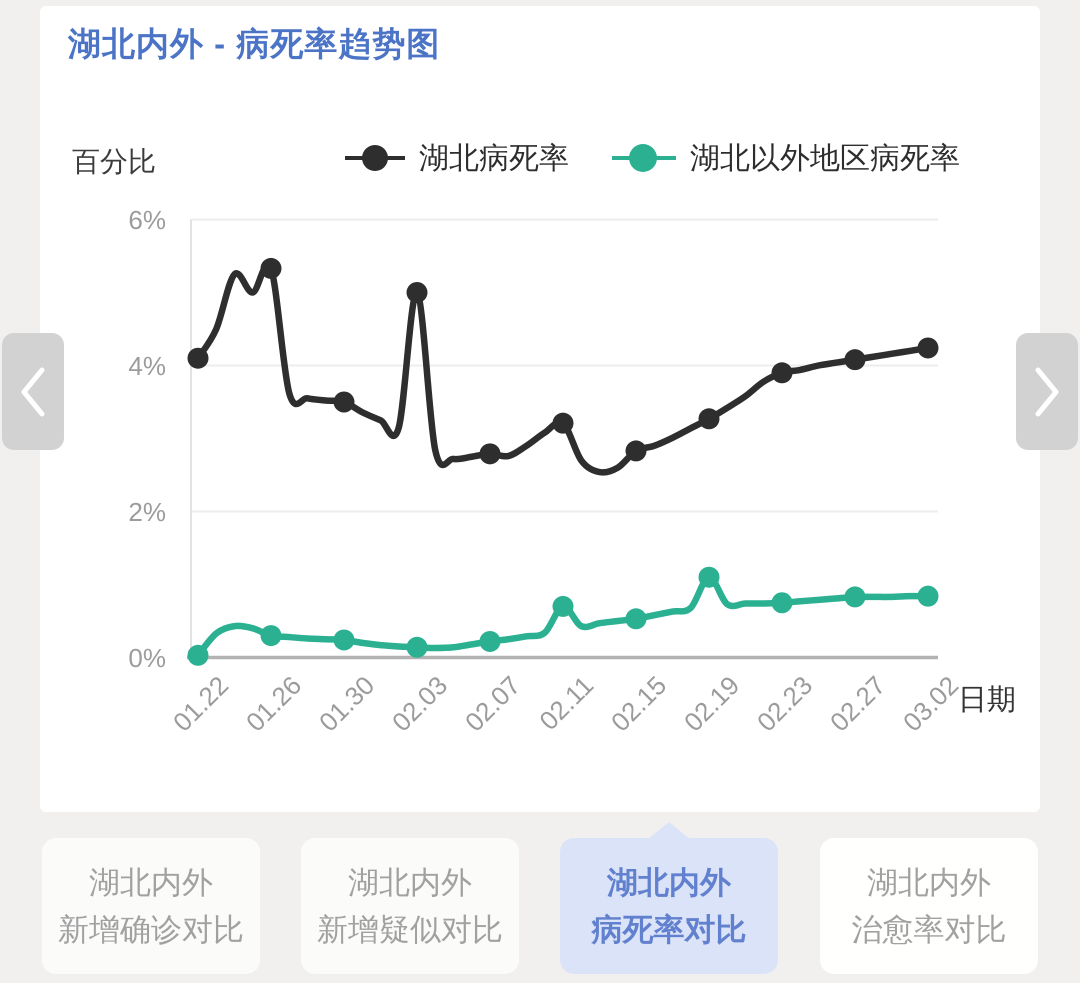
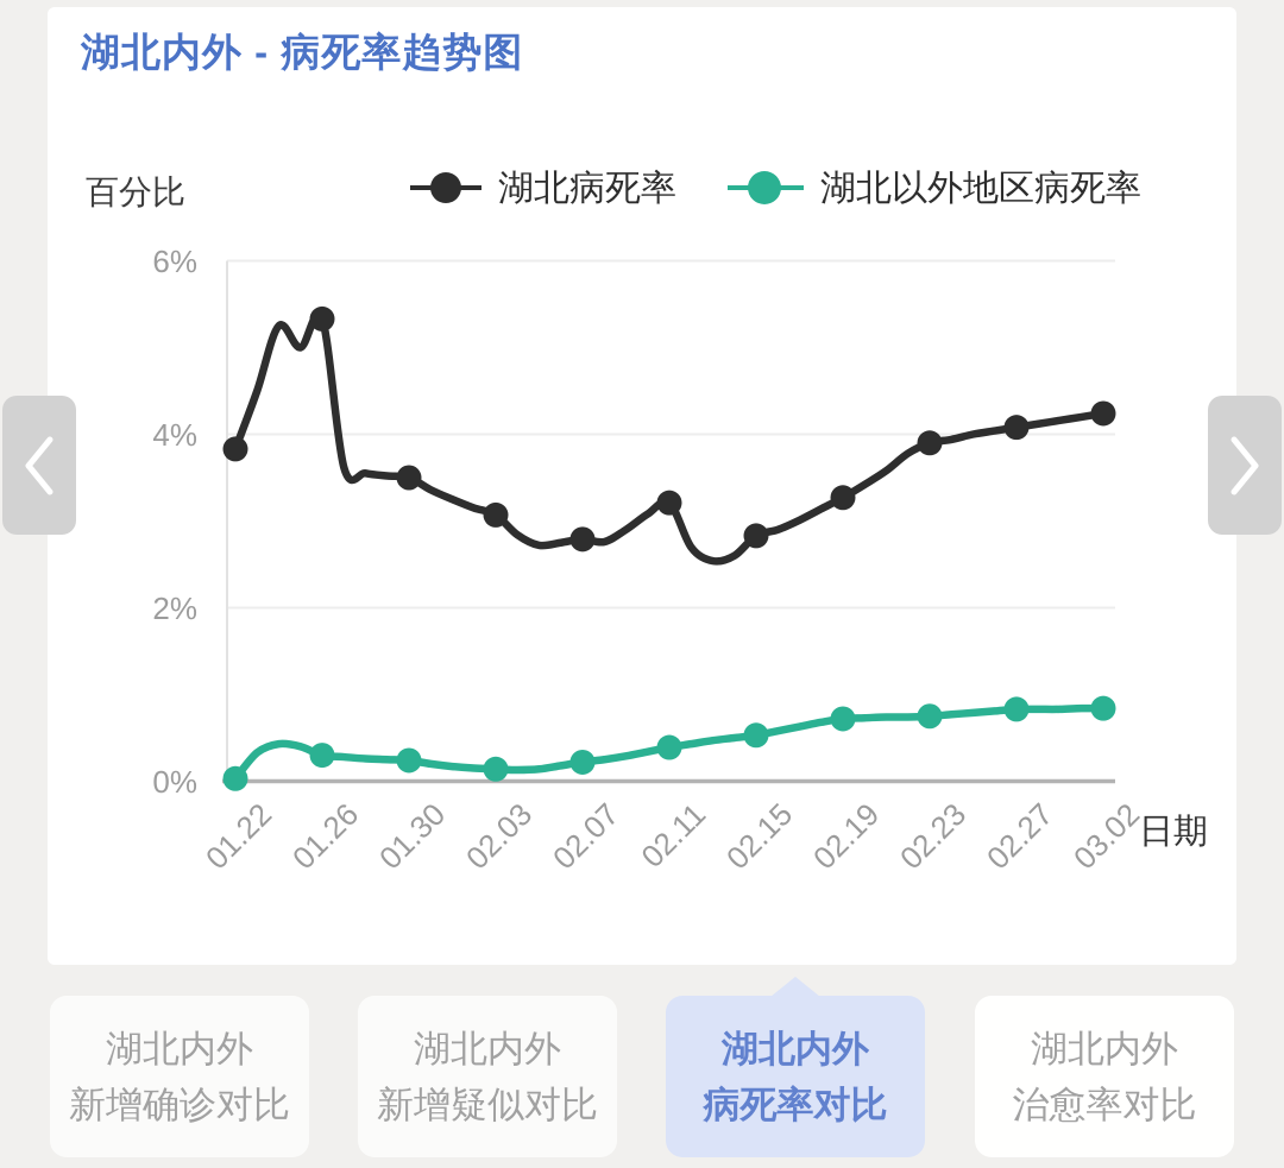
湖北病死率/01.22: 4.1% -> 3.8%
湖北病死率/02.03: 5.0% -> 3.1%
湖北以外地区病死率/02.11: 0.7% -> 0.4%
湖北以外地区病死率/02.19: 1.1% -> 0.7%
